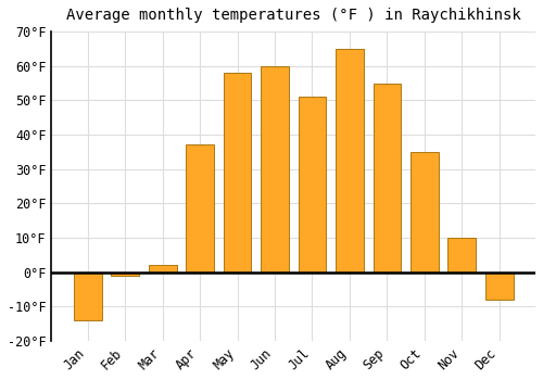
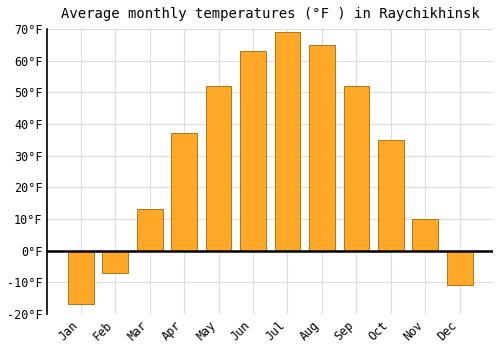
Jan: -14°F -> -17°F
Feb: -1°F -> -7°F
Mar: 2°F -> 13°F
May: 58°F -> 52°F
Jun: 60°F -> 63°F
Jul: 51°F -> 69°F
Sep: 55°F -> 52°F
Dec: -8°F -> -11°F
